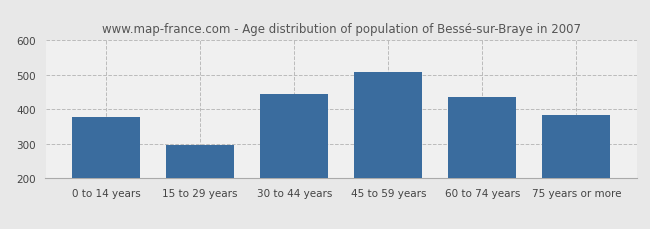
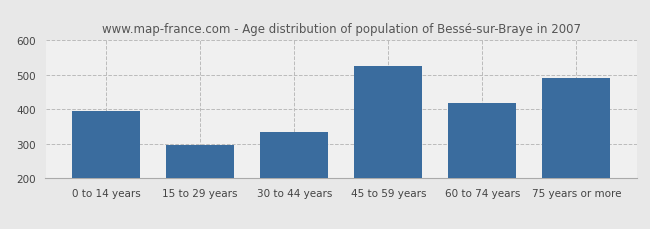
0 to 14 years: 378 -> 395
30 to 44 years: 445 -> 335
45 to 59 years: 507 -> 525
60 to 74 years: 437 -> 420
75 years or more: 383 -> 490
